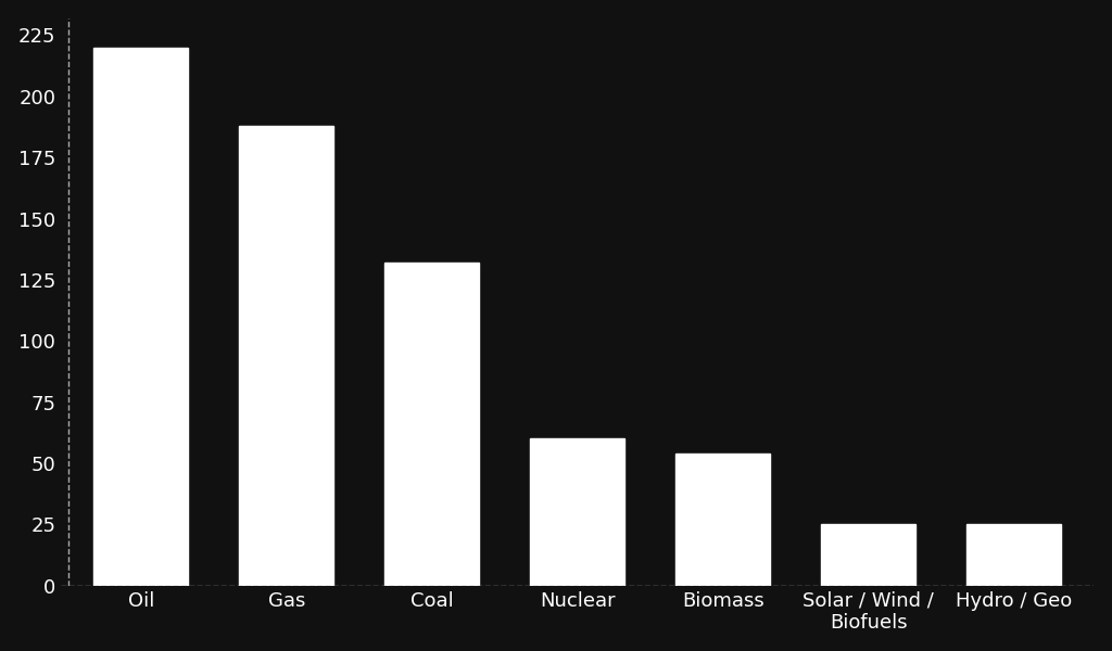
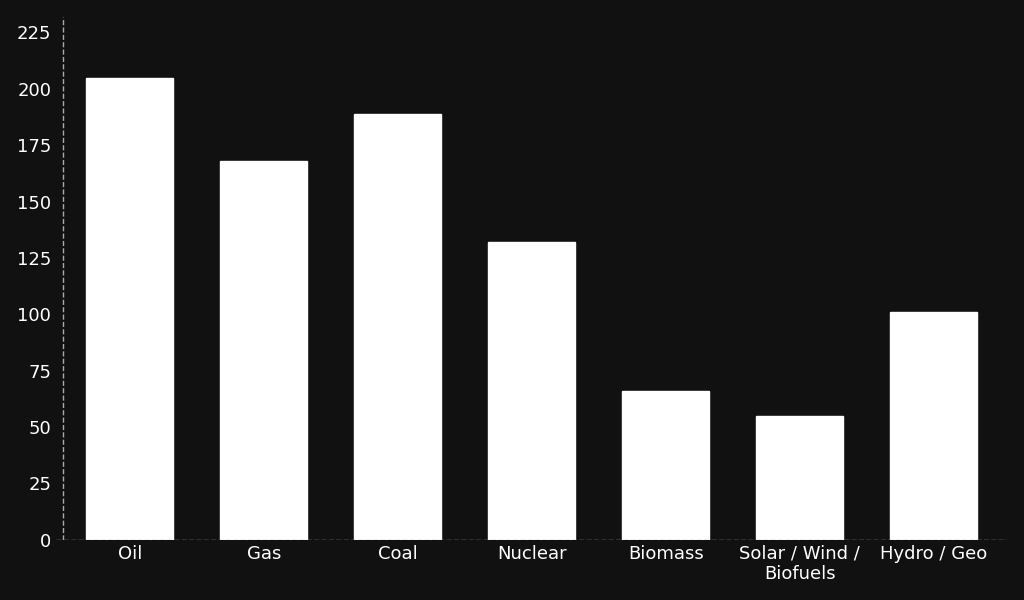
Oil: 220 -> 205
Gas: 188 -> 168
Coal: 132 -> 189
Nuclear: 60 -> 132
Biomass: 54 -> 66
Solar / Wind / Biofuels: 25 -> 55
Hydro / Geo: 25 -> 101
